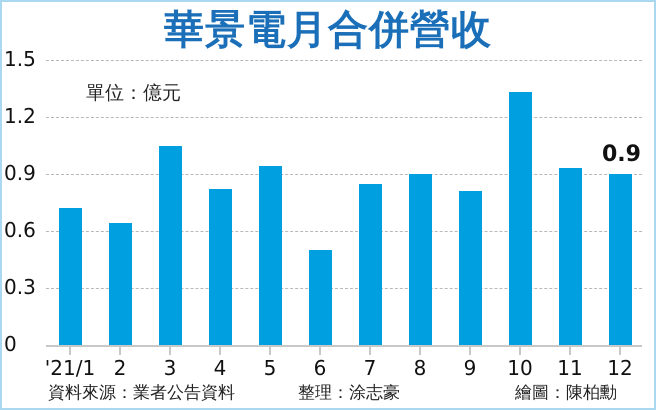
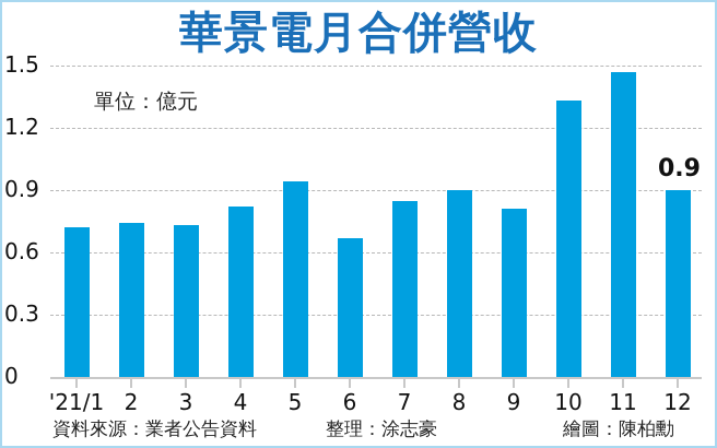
2: 0.64 -> 0.74
3: 1.05 -> 0.73
6: 0.50 -> 0.67
11: 0.93 -> 1.47
